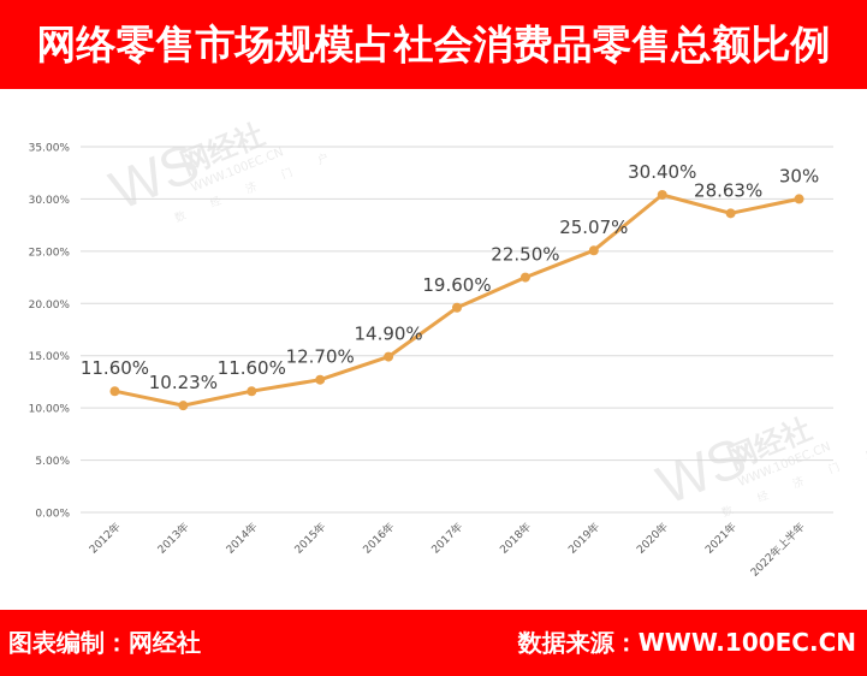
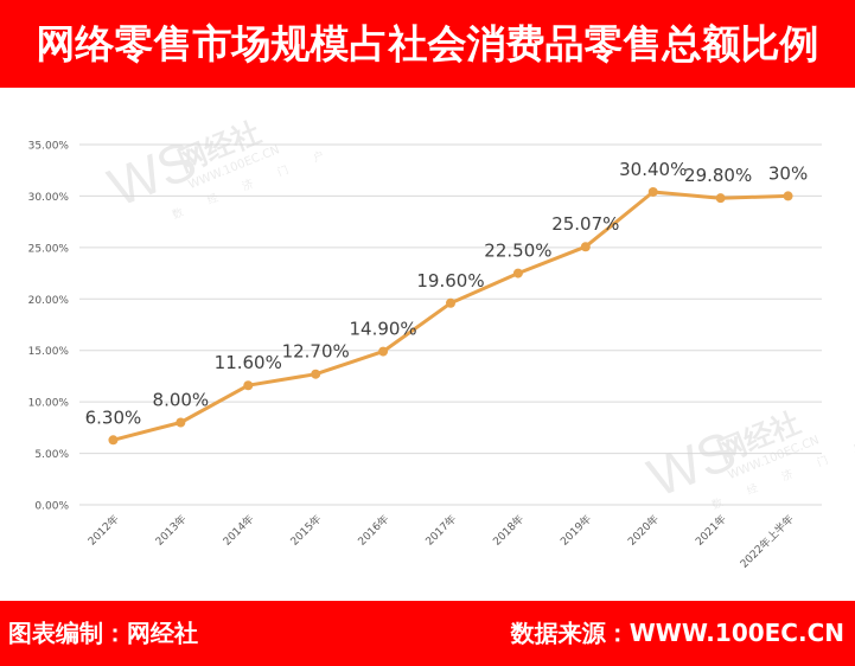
2012年: 11.60% -> 6.30%
2013年: 10.23% -> 8.00%
2021年: 28.63% -> 29.80%
